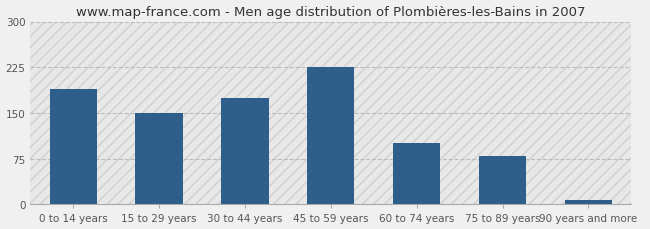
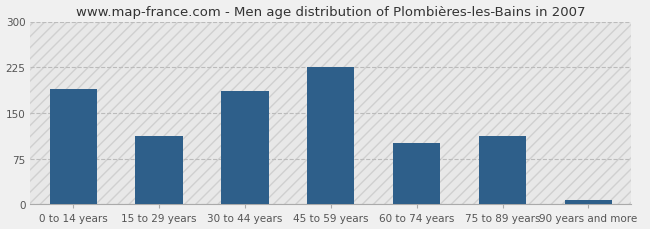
15 to 29 years: 150 -> 112
30 to 44 years: 175 -> 186
75 to 89 years: 80 -> 112
